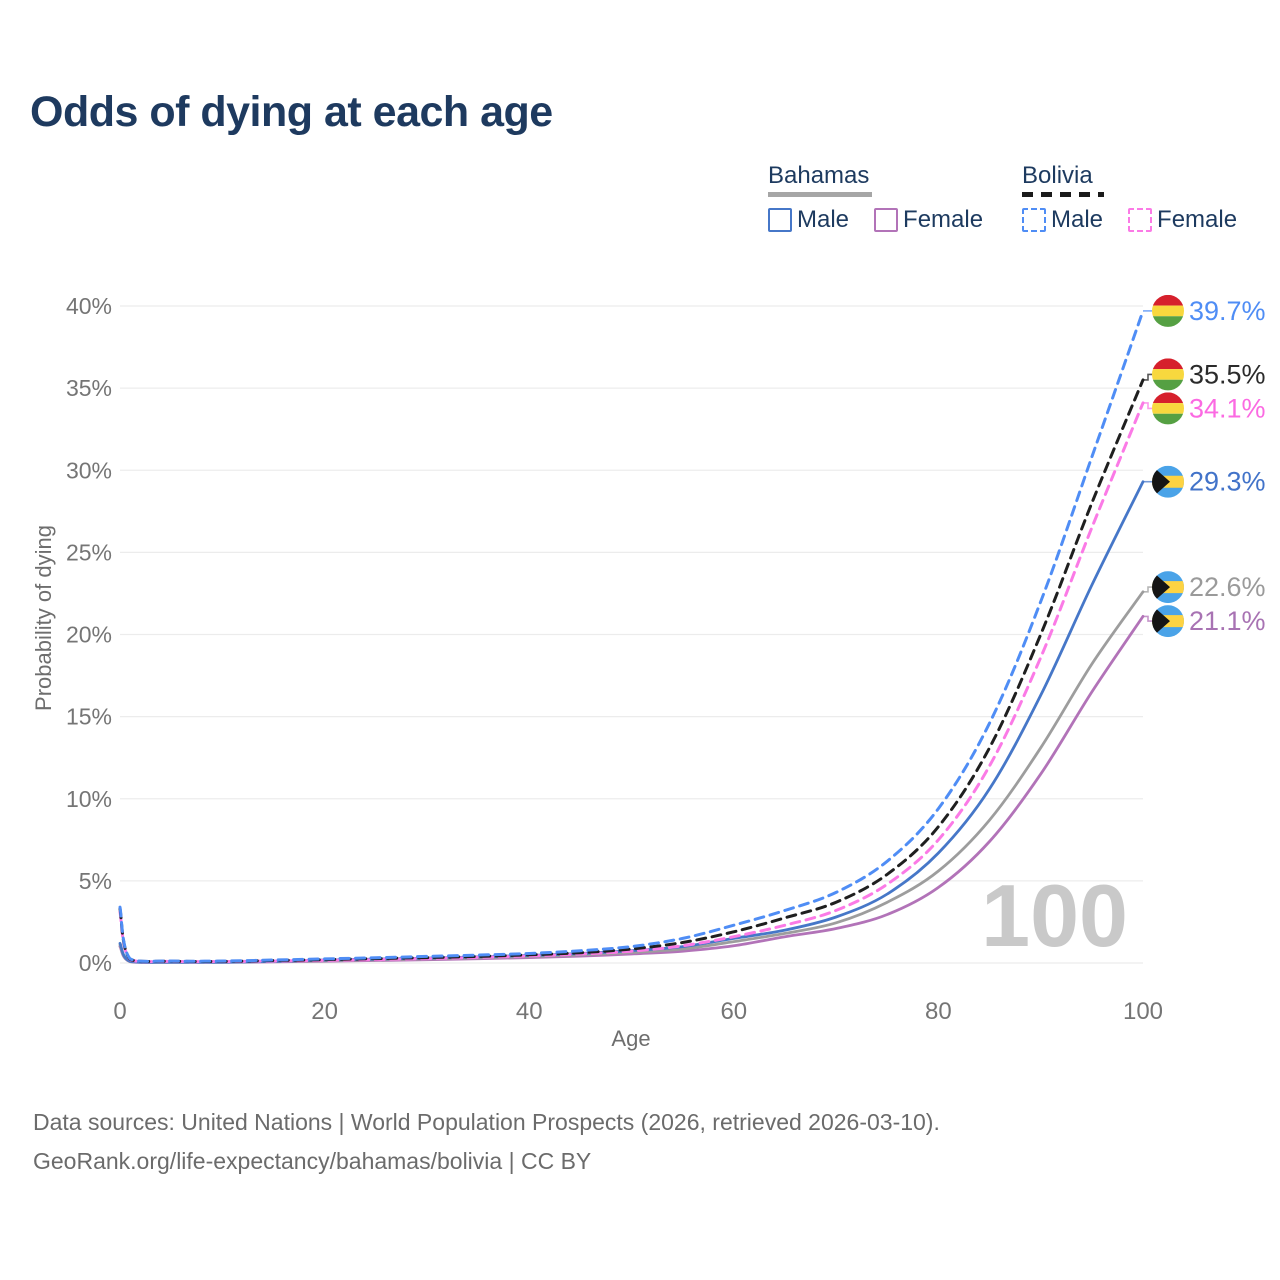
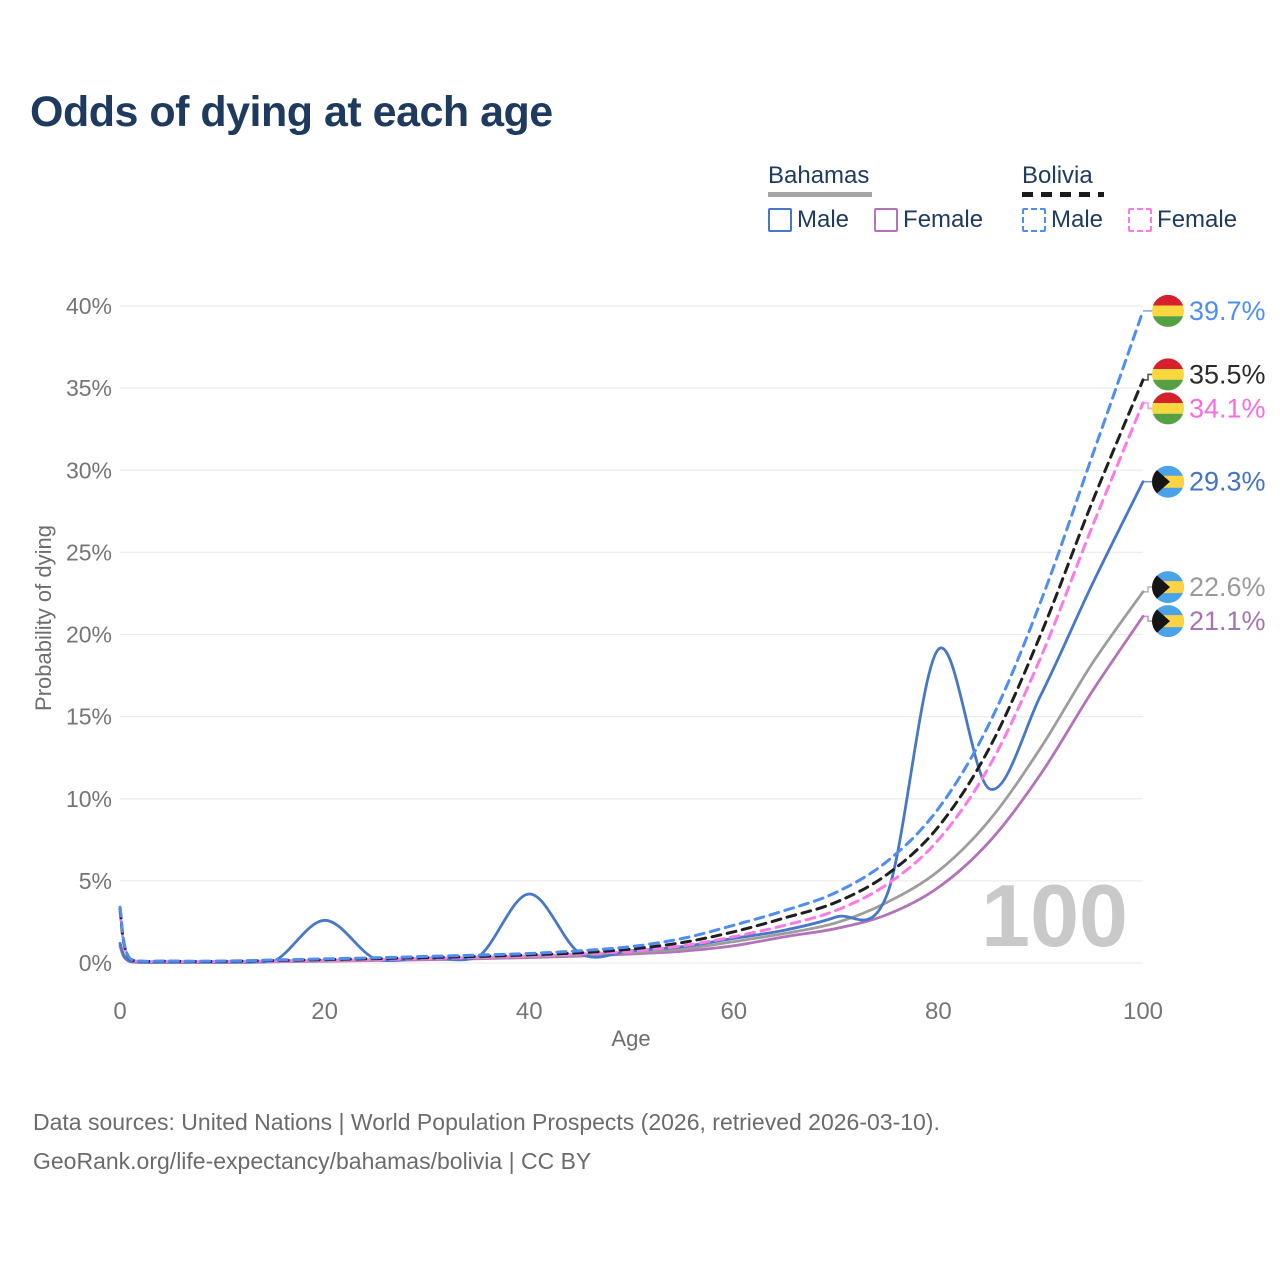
Bahamas Male/20: 0.2% -> 2.6%
Bahamas Male/40: 0.5% -> 4.2%
Bahamas Male/80: 6.7% -> 19.1%
